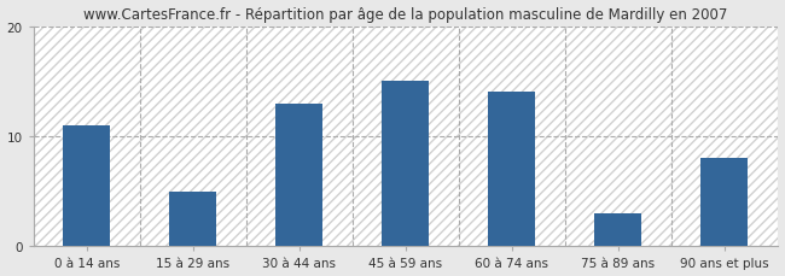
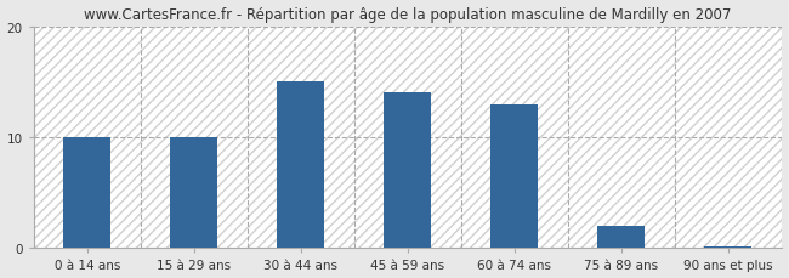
0 à 14 ans: 11.0 -> 10.0
15 à 29 ans: 5.0 -> 10.0
30 à 44 ans: 13.0 -> 15.0
45 à 59 ans: 15.0 -> 14.0
60 à 74 ans: 14.0 -> 13.0
75 à 89 ans: 3.0 -> 2.0
90 ans et plus: 8.0 -> 0.2
